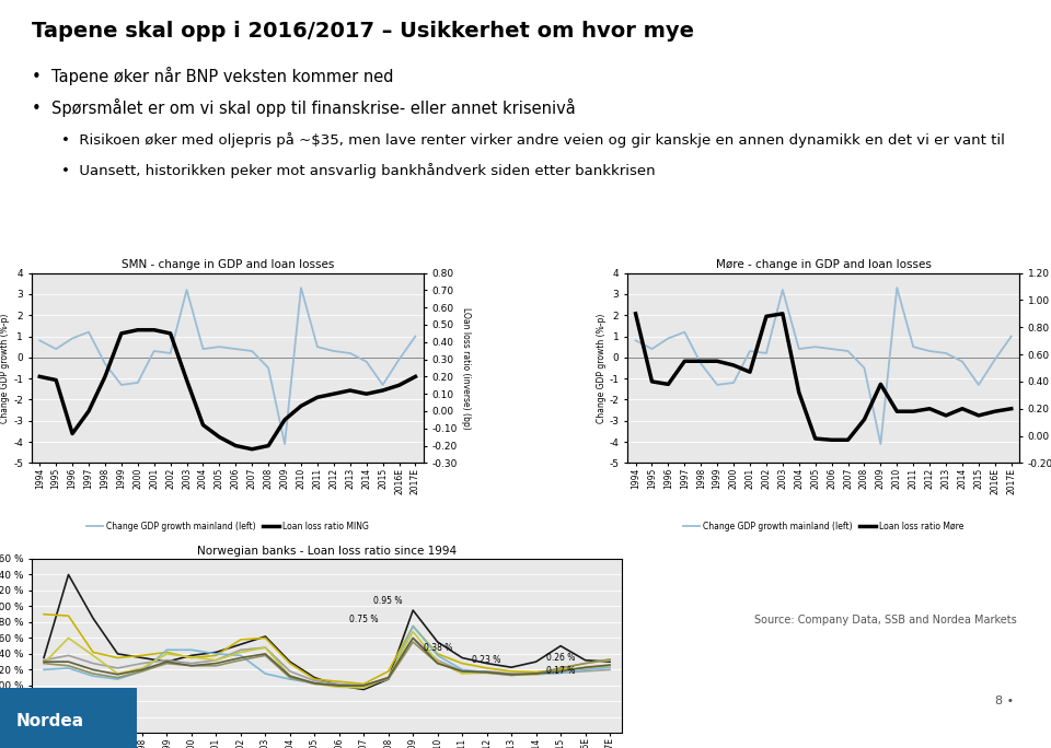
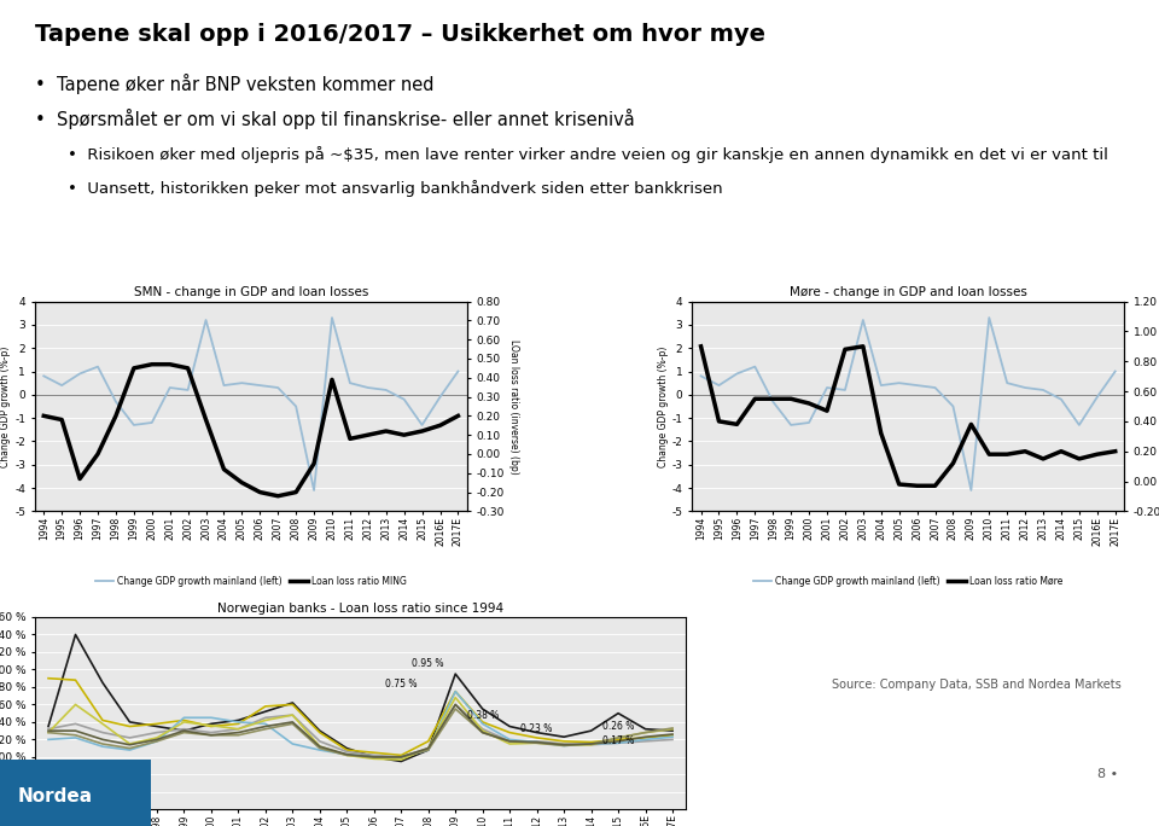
SMN - change in GDP and loan losses/Loan loss ratio MING/2010: 0.03 -> 0.39
